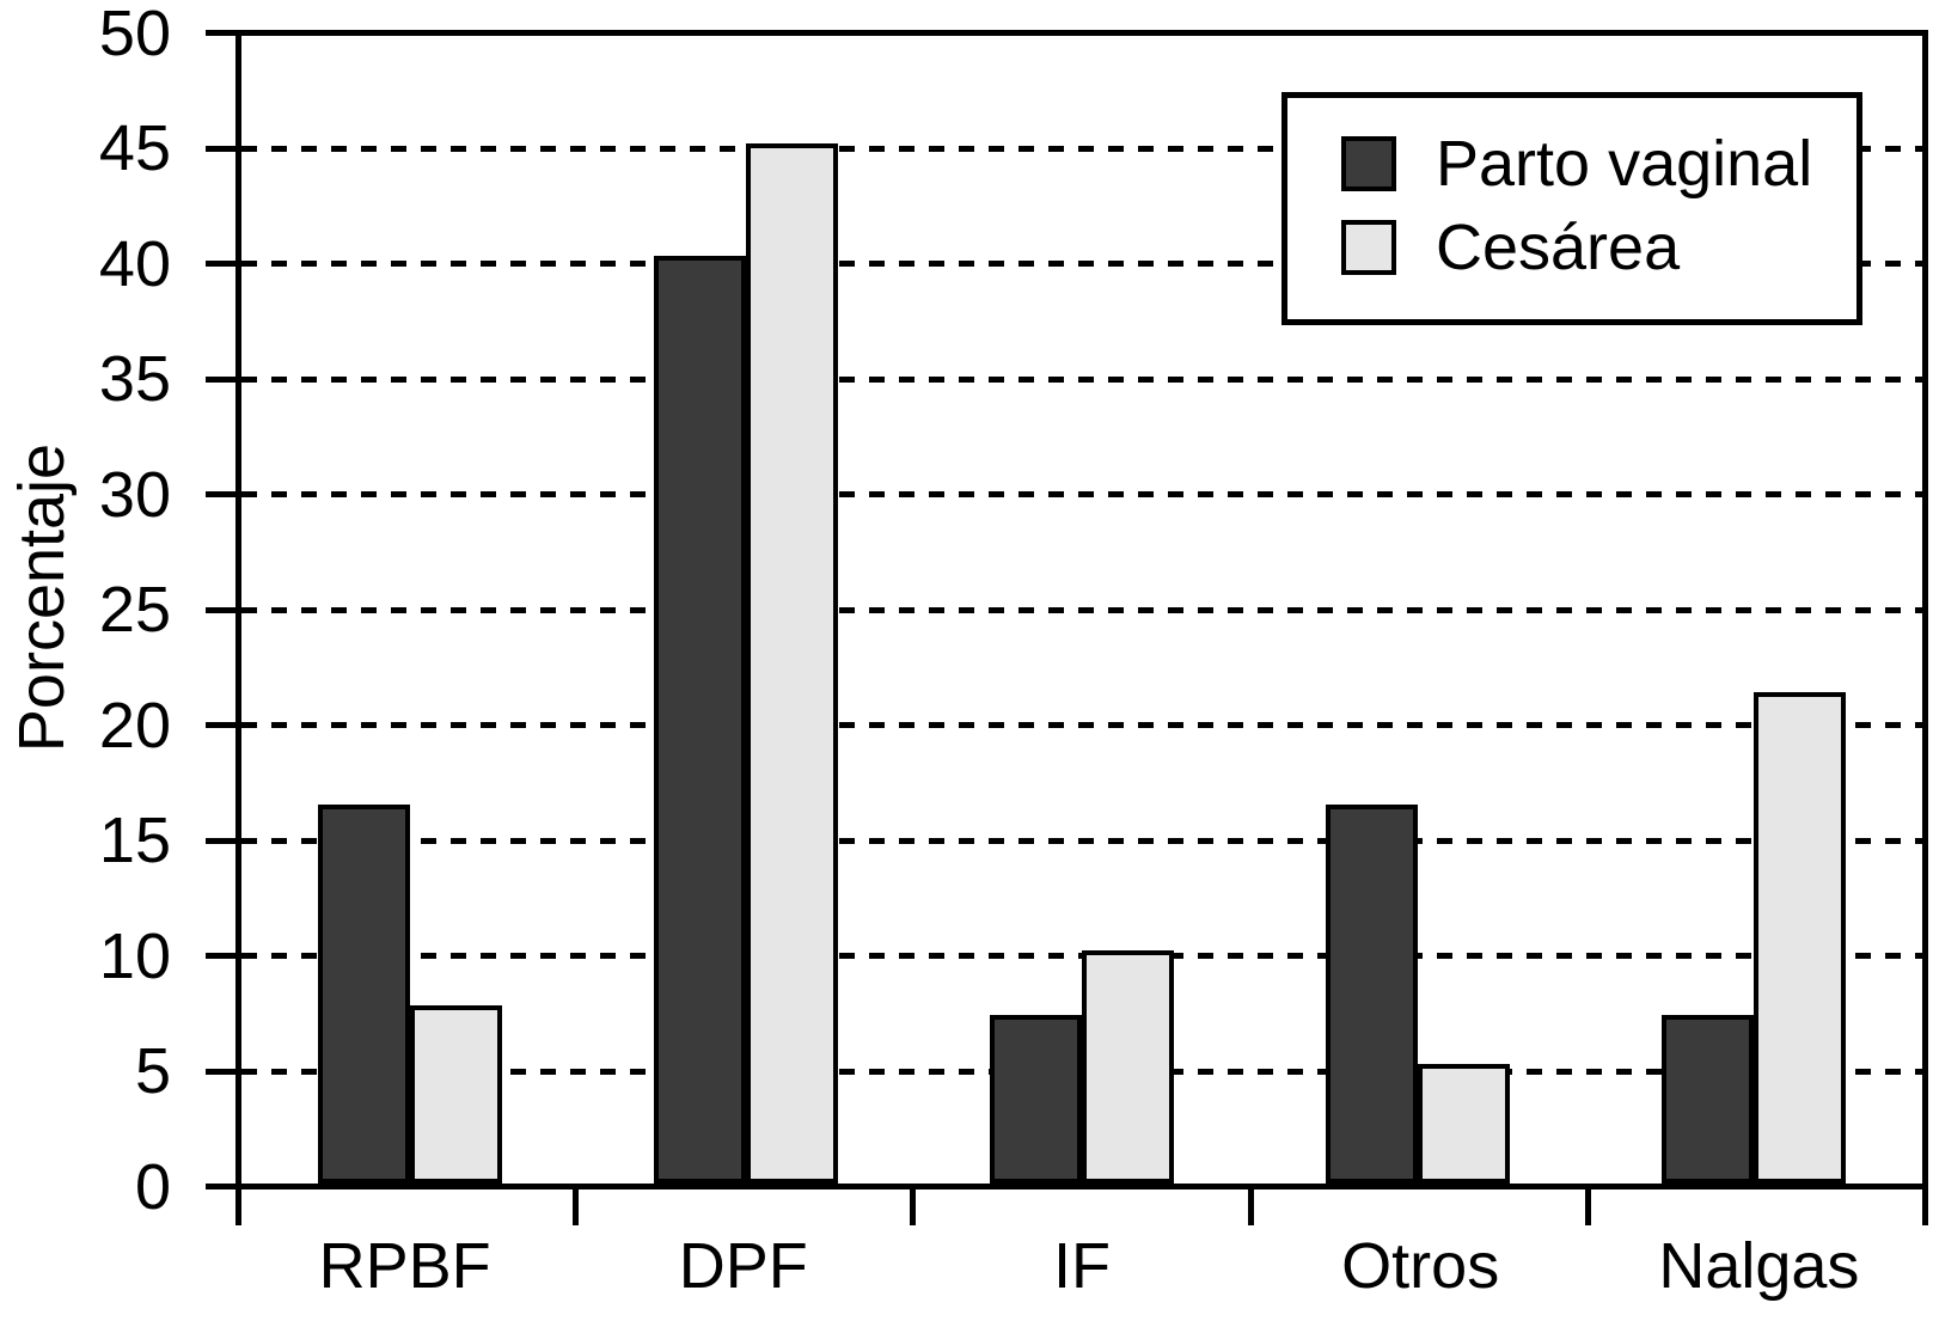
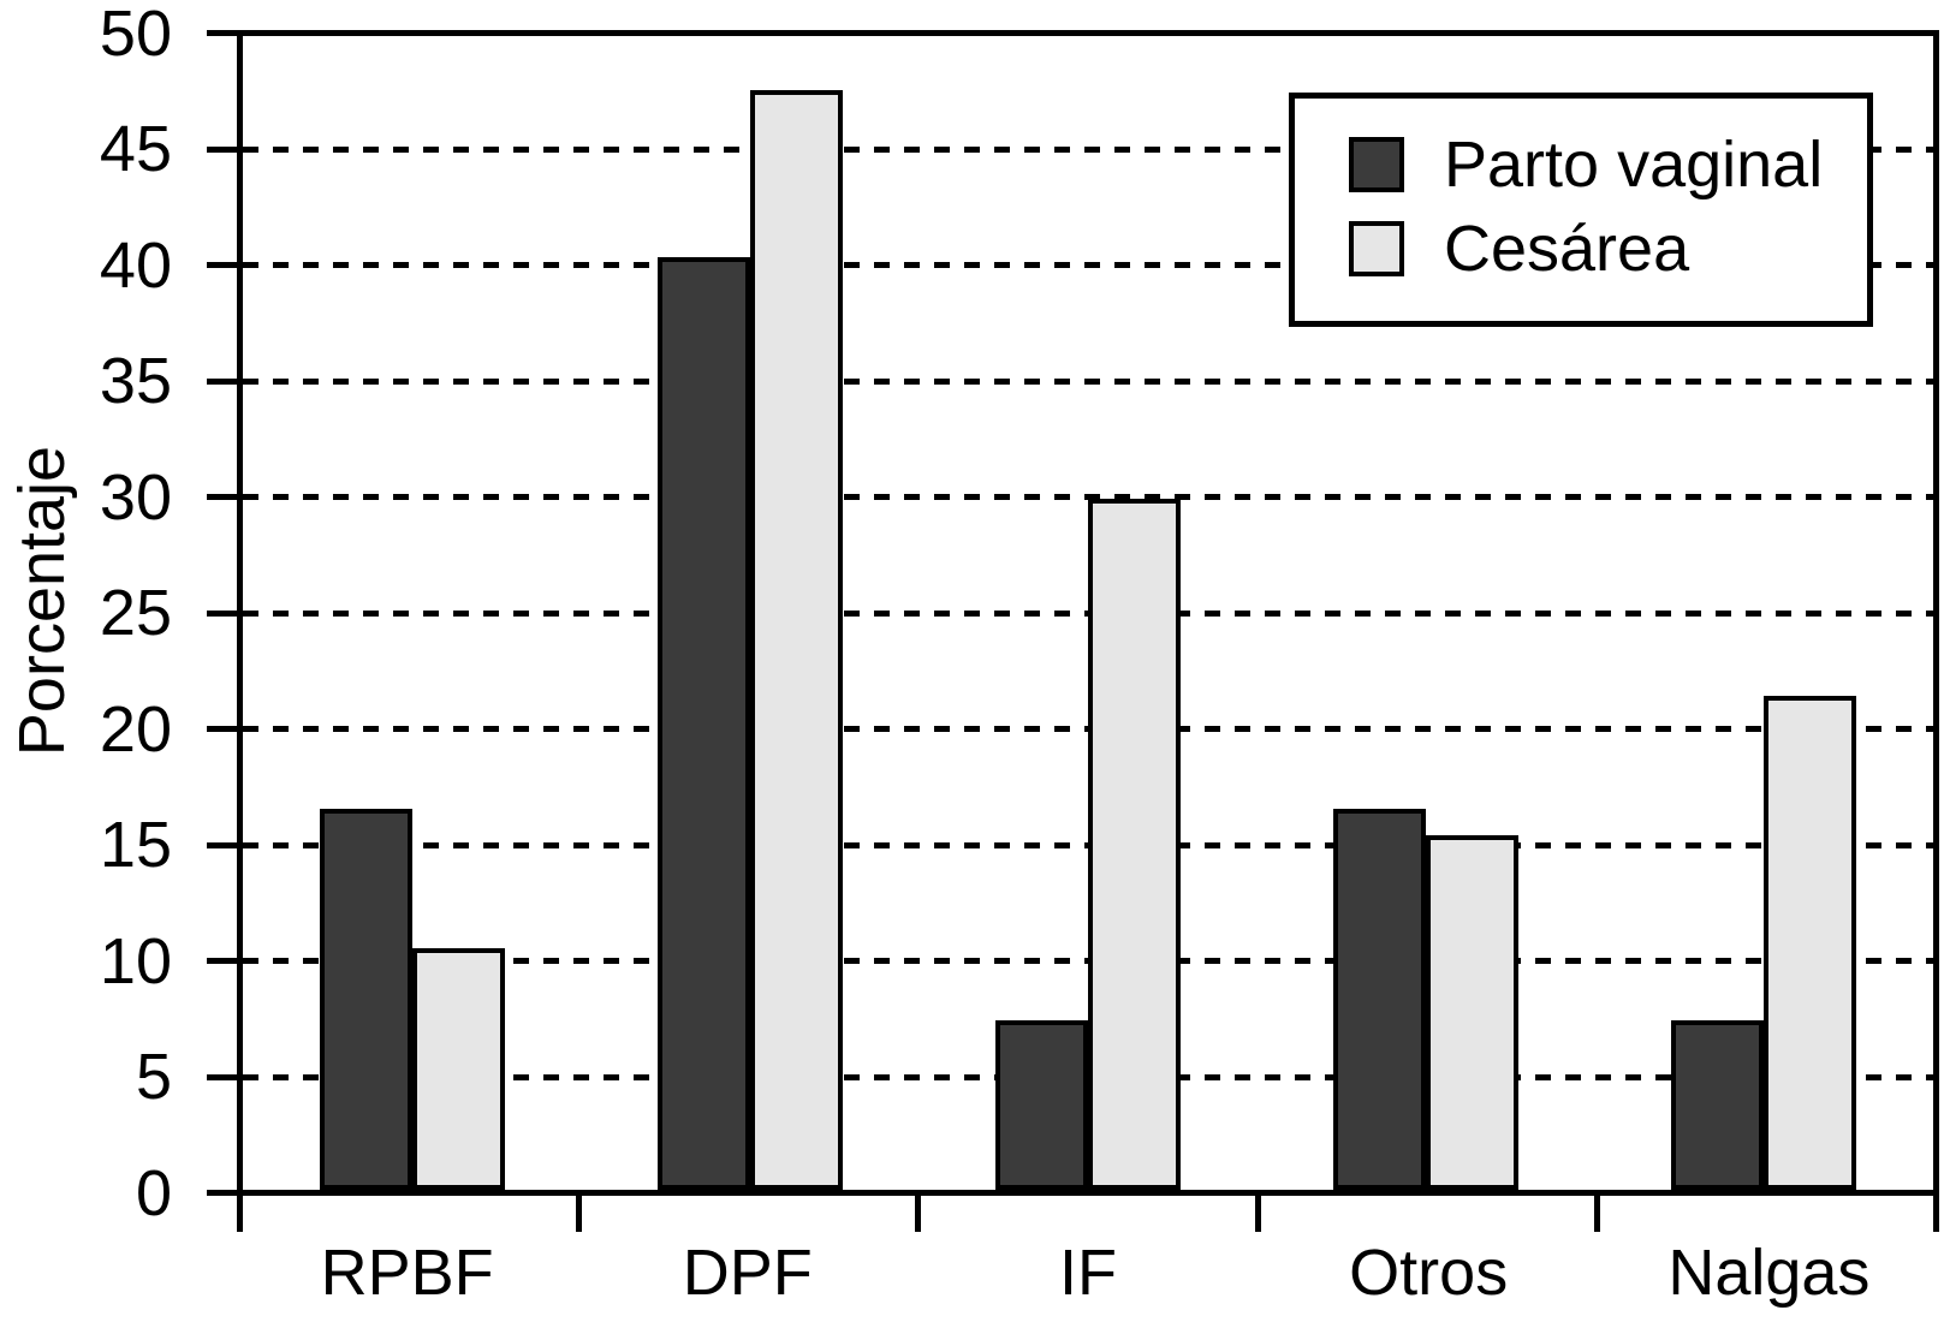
Cesárea/RPBF: 7.7 -> 10.4
Cesárea/DPF: 45.1 -> 47.4
Cesárea/IF: 10.1 -> 29.8
Cesárea/Otros: 5.2 -> 15.3
